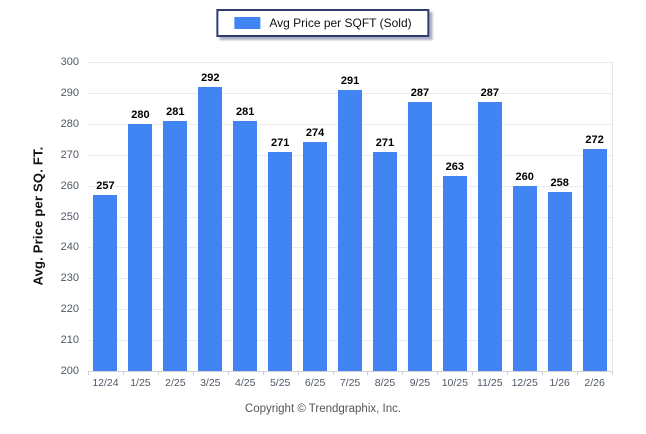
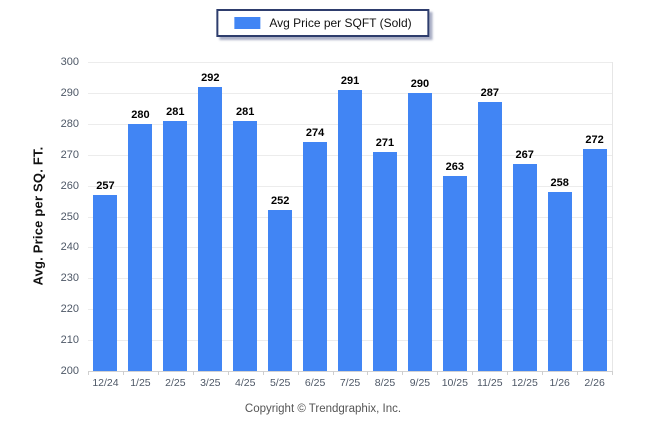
5/25: 271 -> 252
9/25: 287 -> 290
12/25: 260 -> 267
